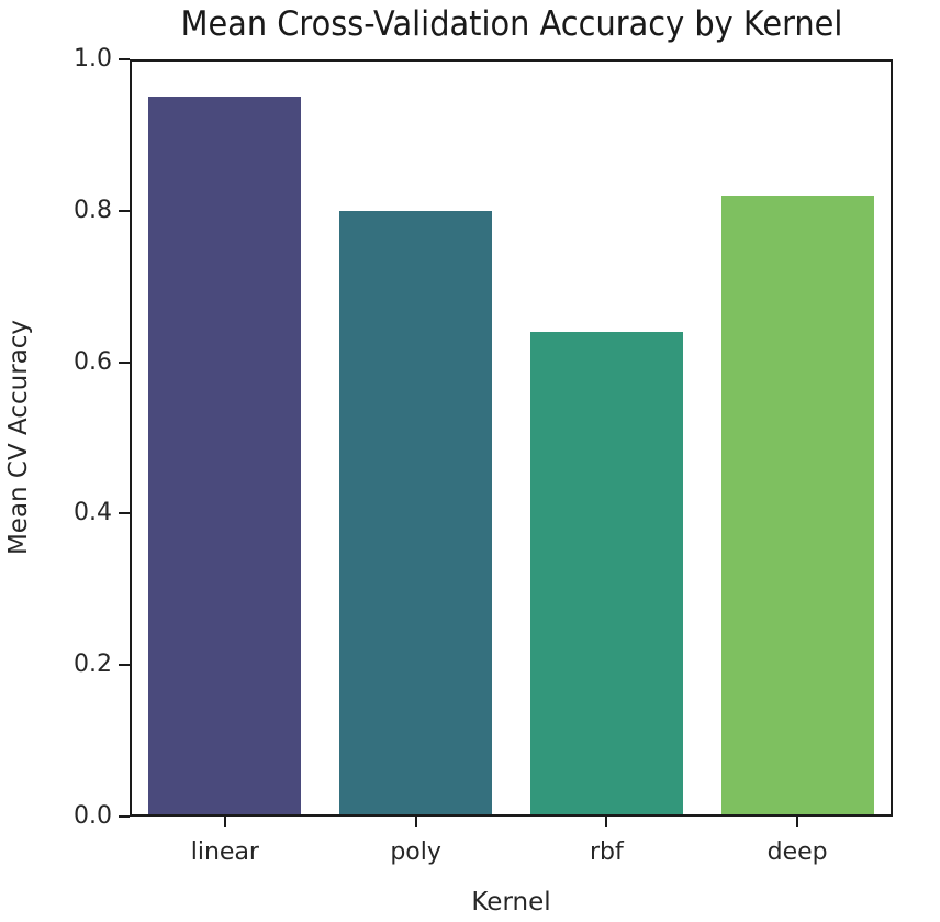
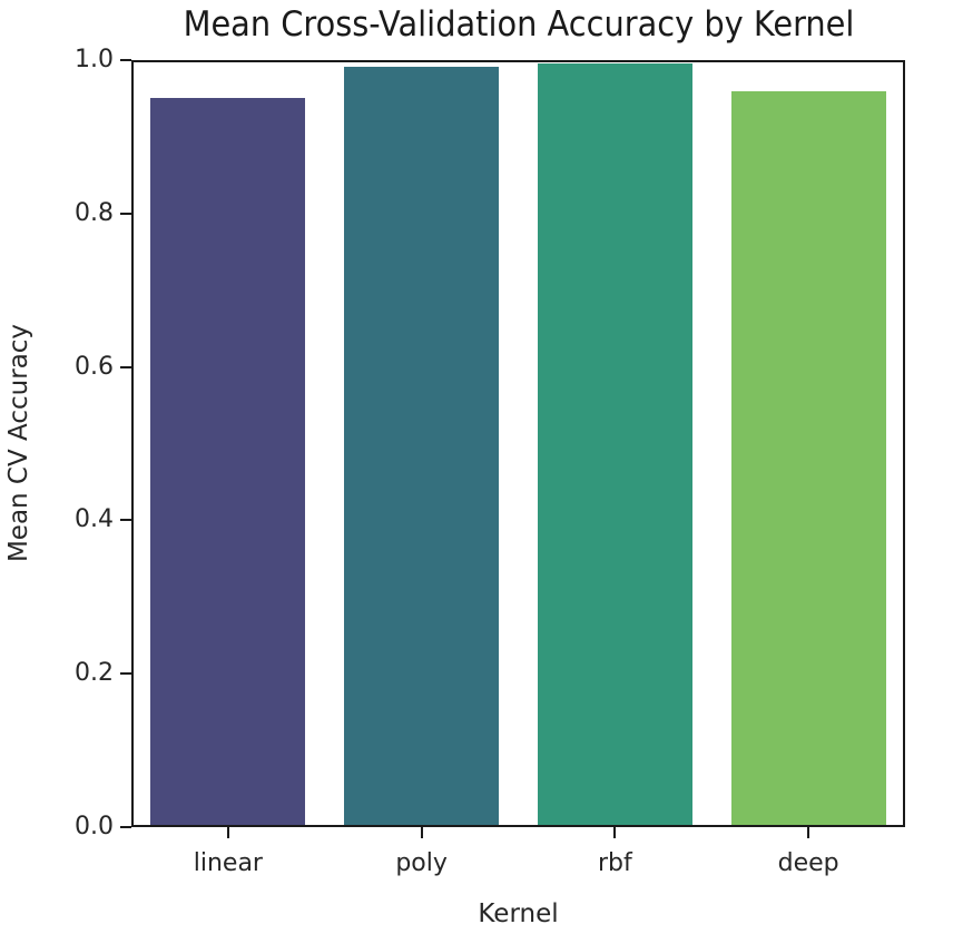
poly: 0.80 -> 0.99
rbf: 0.64 -> 0.99
deep: 0.82 -> 0.96
